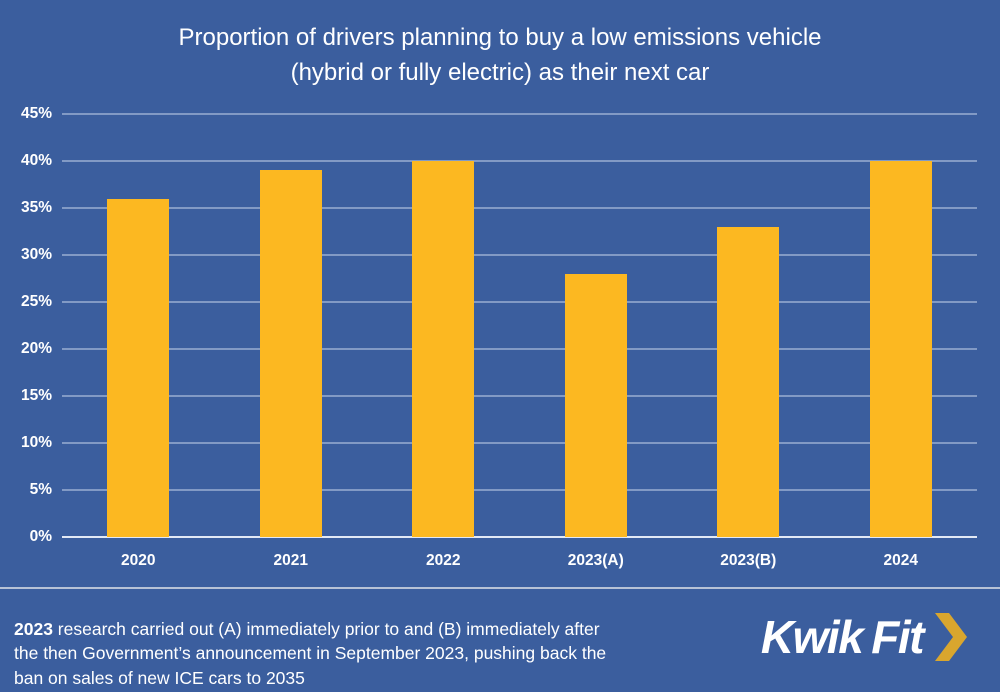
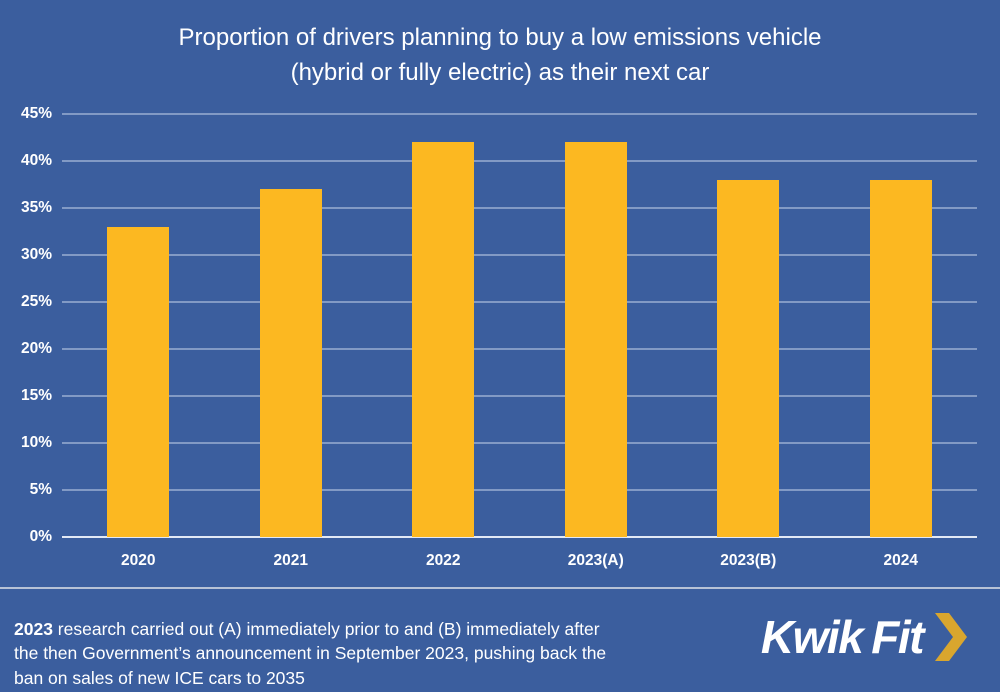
2020: 36% -> 33%
2021: 39% -> 37%
2022: 40% -> 42%
2023(A): 28% -> 42%
2023(B): 33% -> 38%
2024: 40% -> 38%
